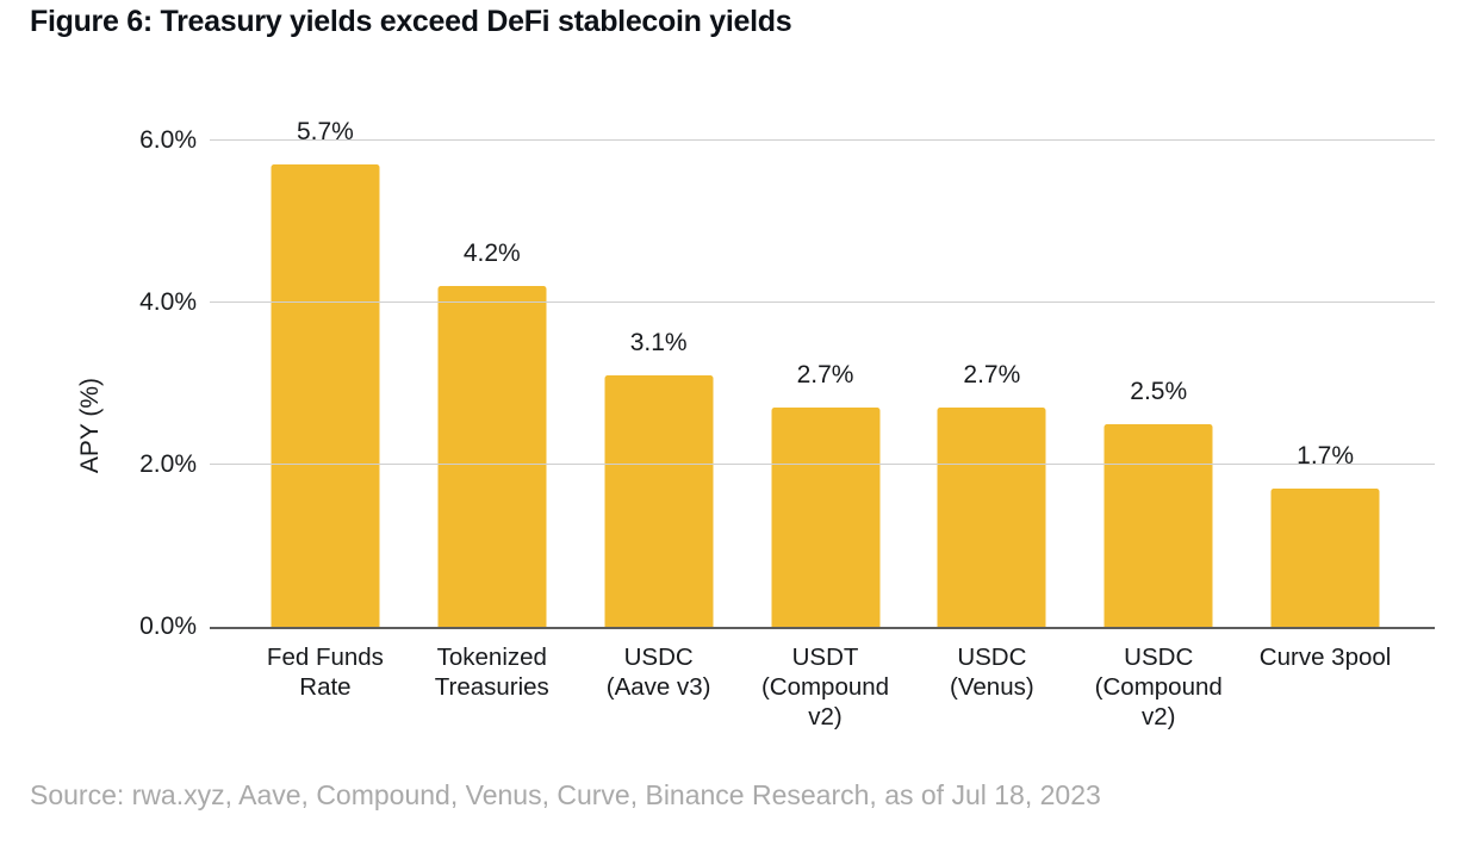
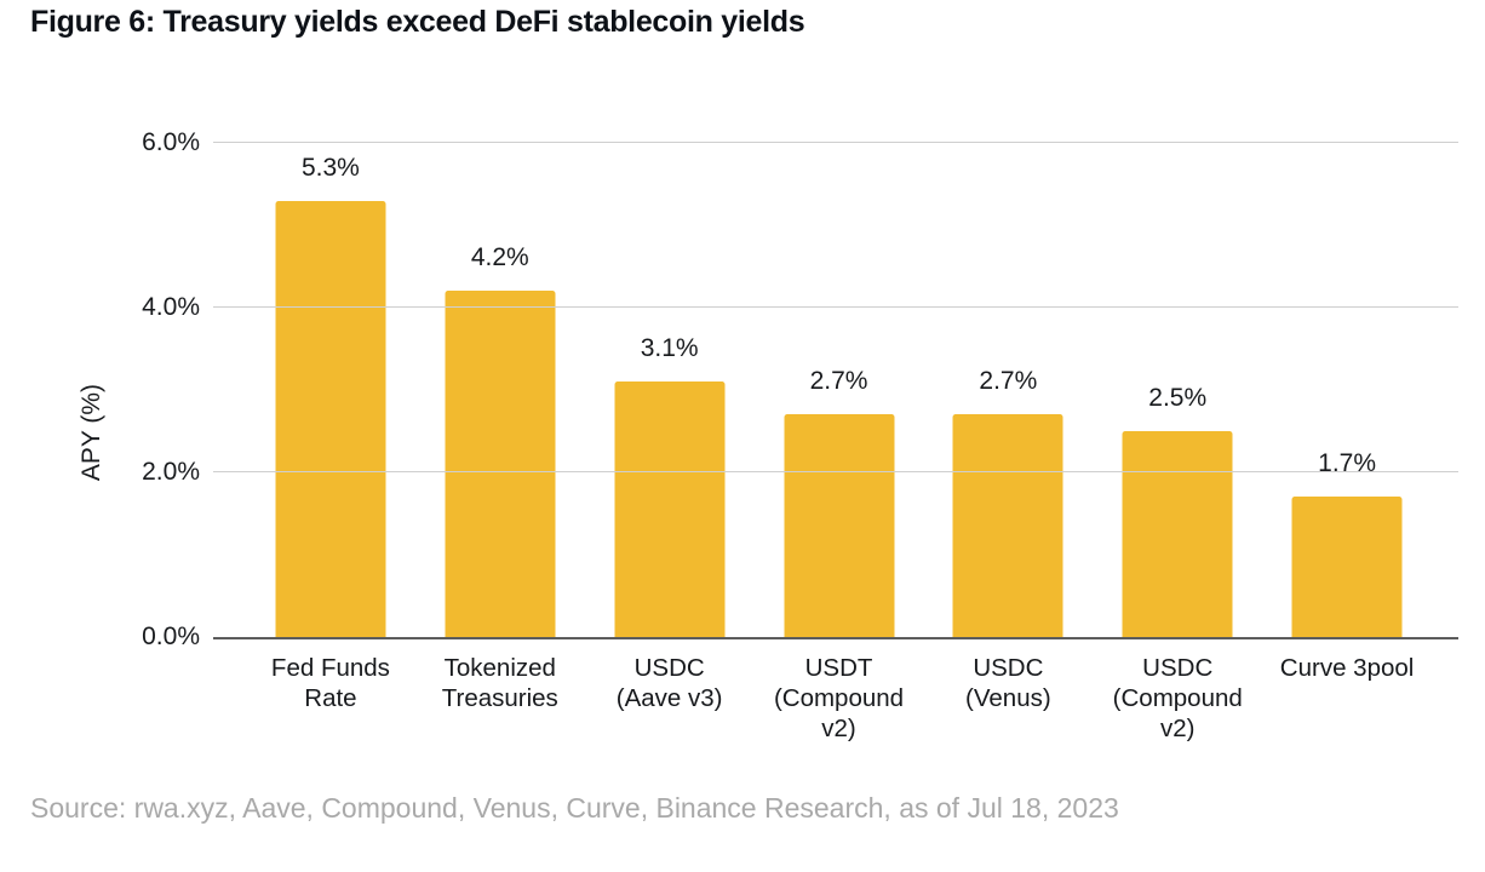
Fed Funds Rate: 5.7% -> 5.3%
